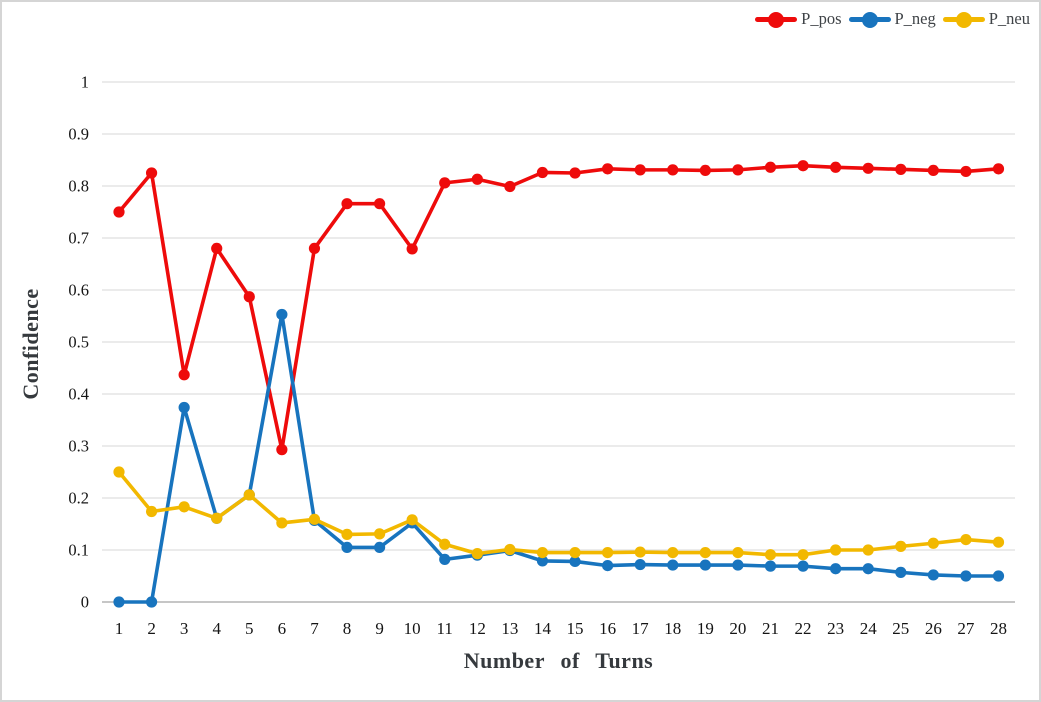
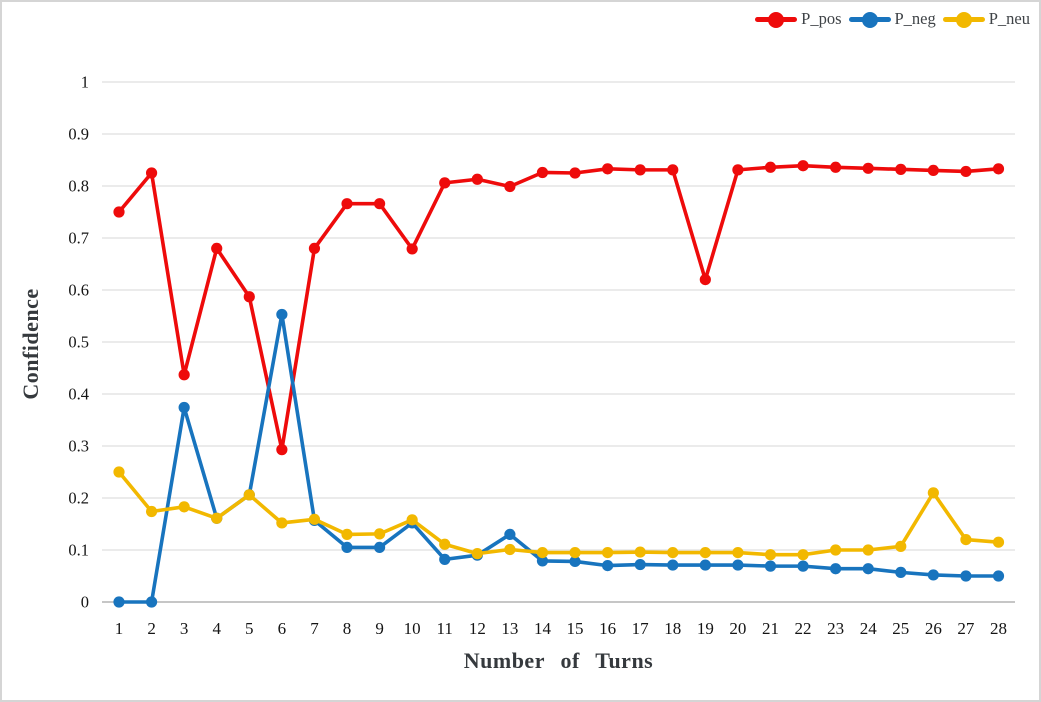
P_neg/13: 0.10 -> 0.13
P_pos/19: 0.83 -> 0.62
P_neu/26: 0.11 -> 0.21
